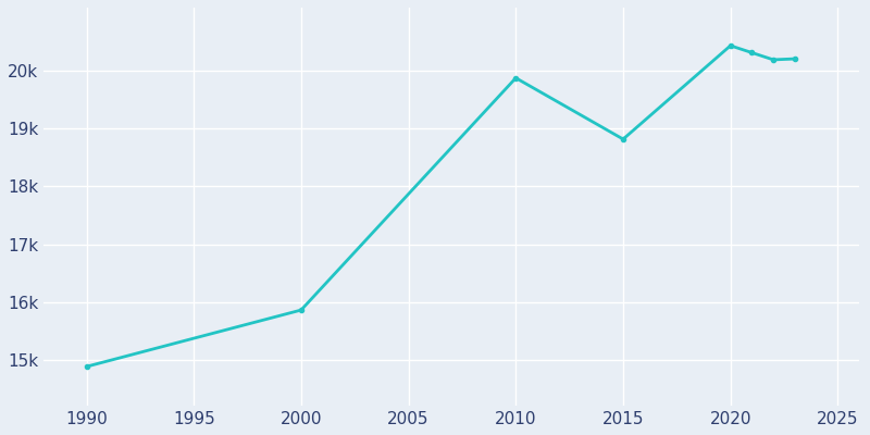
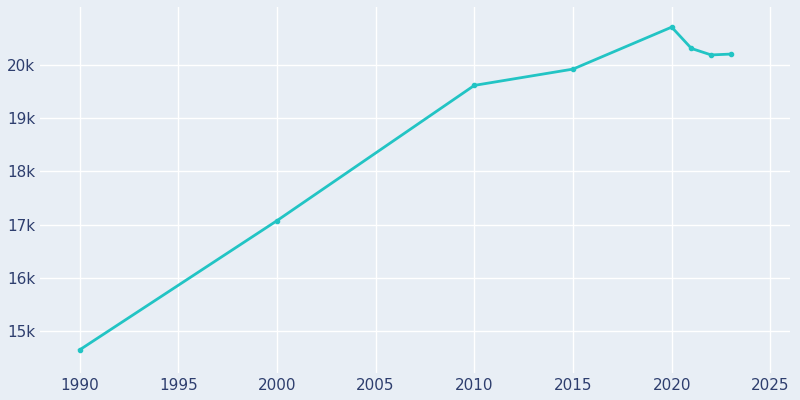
1990: 14.88k -> 14.64k
2000: 15.86k -> 17.07k
2010: 19.88k -> 19.62k
2015: 18.82k -> 19.93k
2020: 20.44k -> 20.72k
